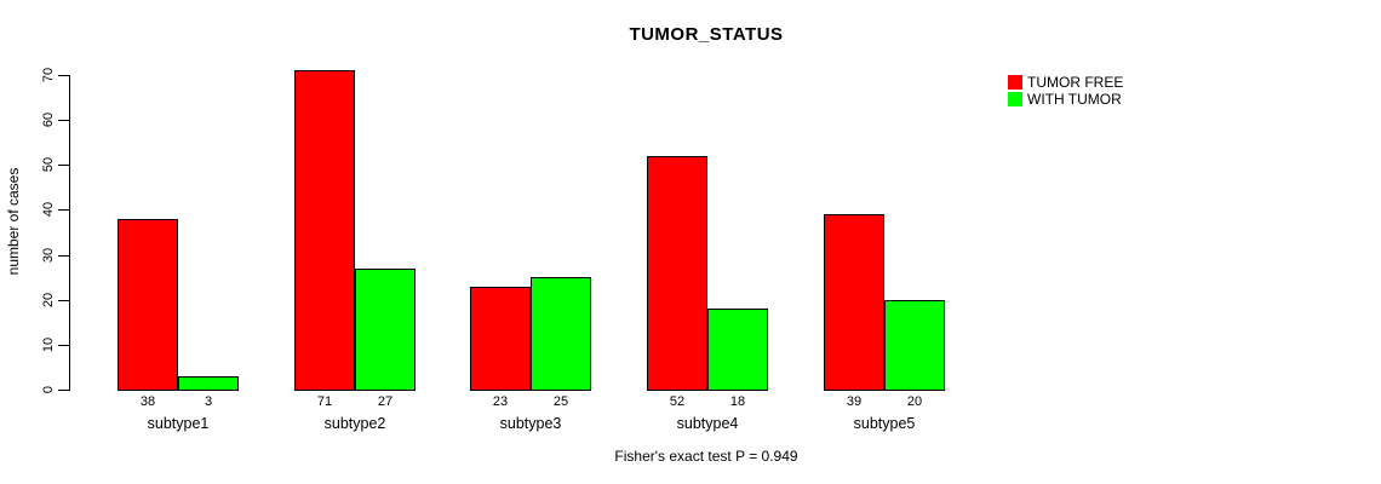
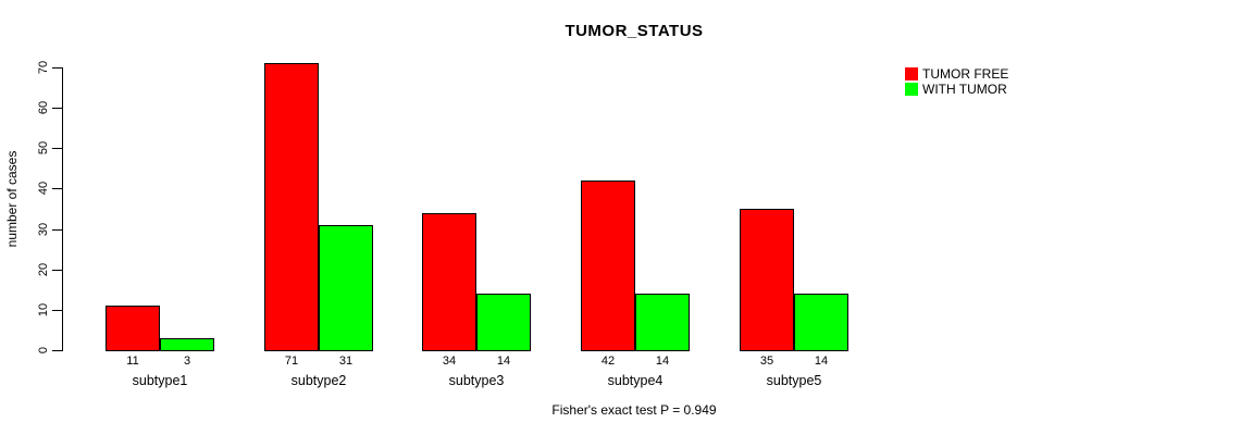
TUMOR FREE/subtype1: 38 -> 11
WITH TUMOR/subtype2: 27 -> 31
TUMOR FREE/subtype3: 23 -> 34
WITH TUMOR/subtype3: 25 -> 14
TUMOR FREE/subtype4: 52 -> 42
WITH TUMOR/subtype4: 18 -> 14
TUMOR FREE/subtype5: 39 -> 35
WITH TUMOR/subtype5: 20 -> 14
